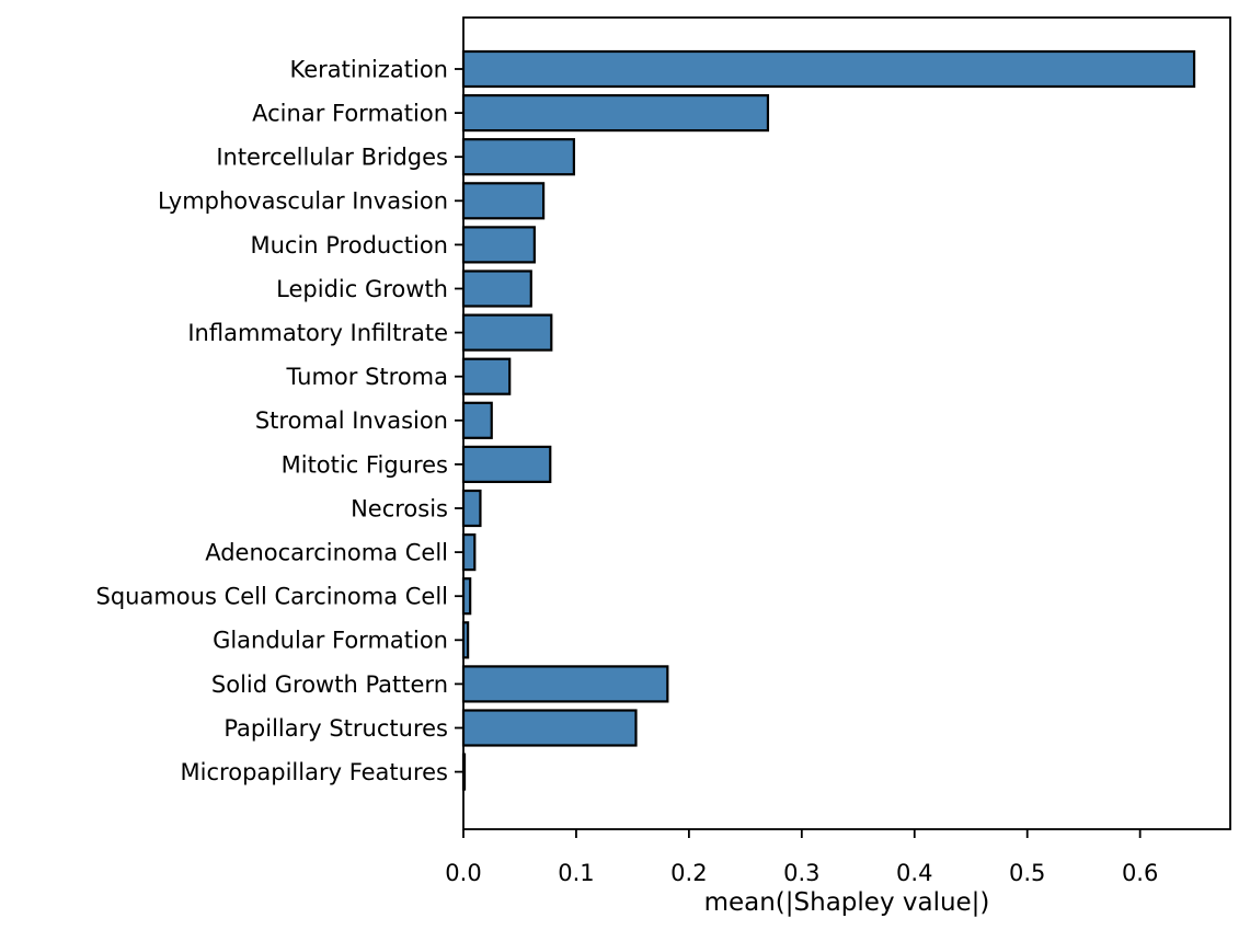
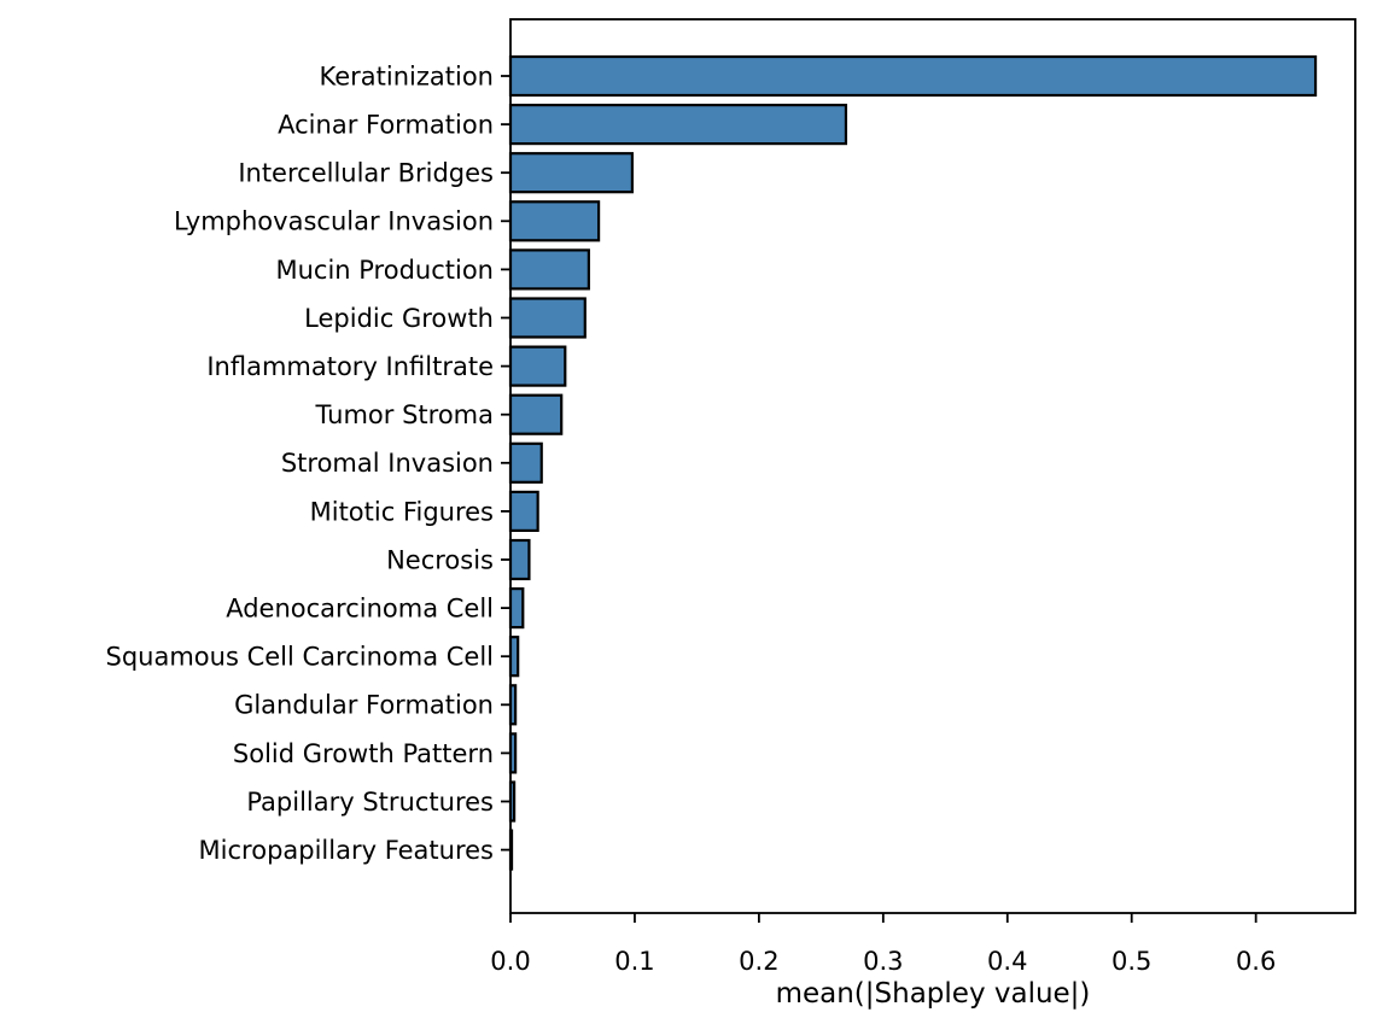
Inflammatory Infiltrate: 0.078 -> 0.044
Mitotic Figures: 0.077 -> 0.022
Solid Growth Pattern: 0.181 -> 0.004
Papillary Structures: 0.153 -> 0.003
